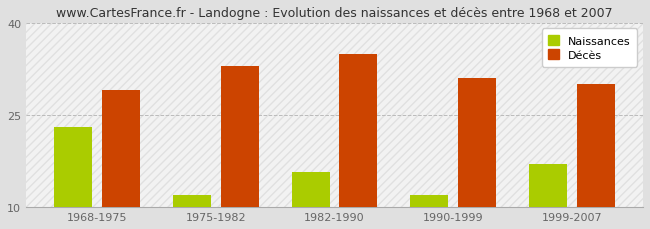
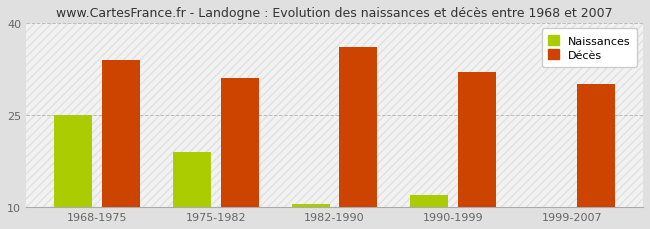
Naissances/1968-1975: 23.0 -> 25.0
Décès/1968-1975: 29 -> 34
Naissances/1975-1982: 12.0 -> 19.0
Décès/1975-1982: 33 -> 31
Naissances/1982-1990: 15.8 -> 10.5
Décès/1982-1990: 35 -> 36
Décès/1990-1999: 31 -> 32
Naissances/1999-2007: 17.0 -> 10.0
